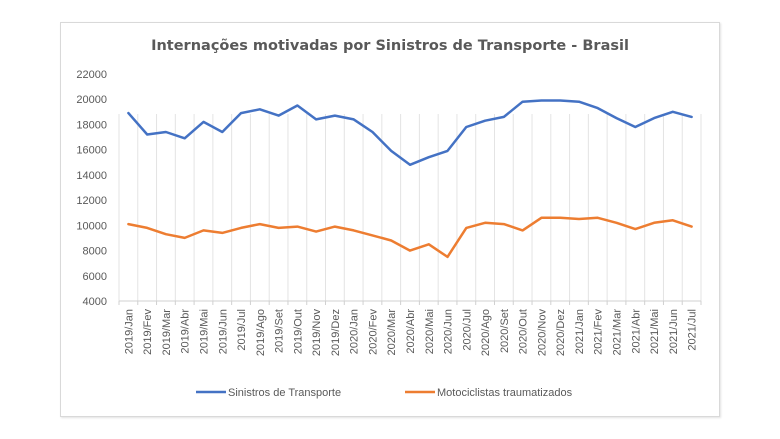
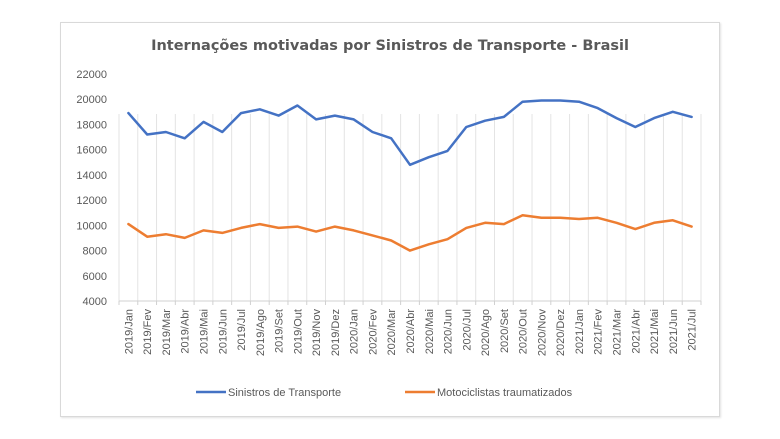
Motociclistas traumatizados/2019/Fev: 9800 -> 9100
Sinistros de Transporte/2020/Mar: 15900 -> 16900
Motociclistas traumatizados/2020/Jun: 7500 -> 8900
Motociclistas traumatizados/2020/Out: 9600 -> 10800
